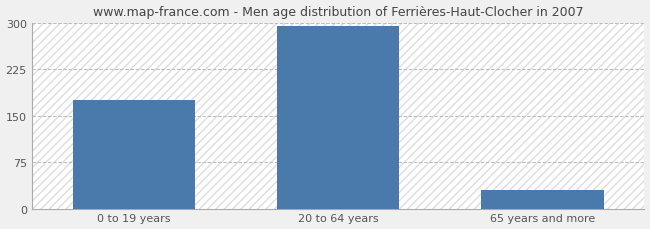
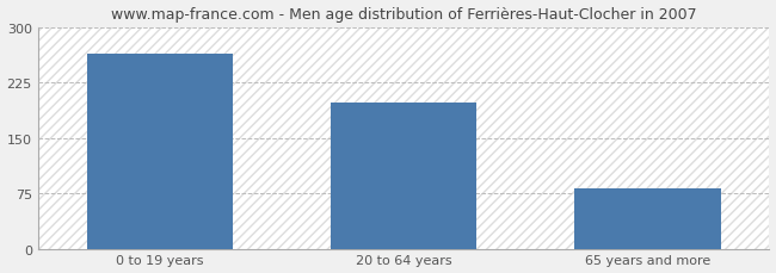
0 to 19 years: 175 -> 264
20 to 64 years: 295 -> 198
65 years and more: 30 -> 82
